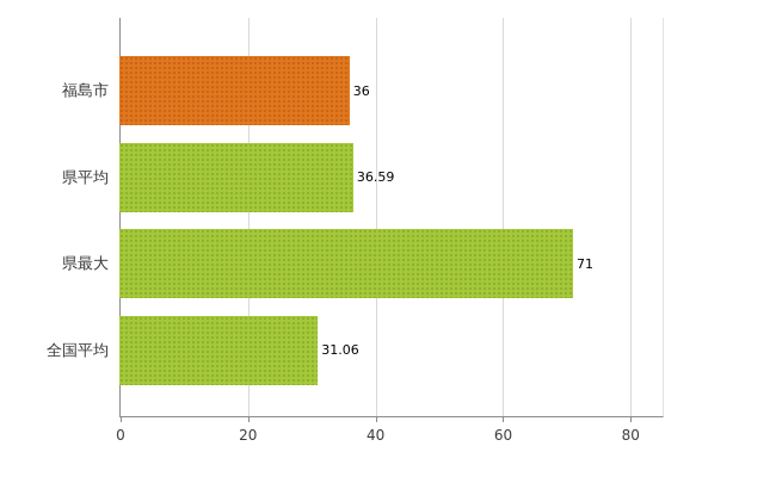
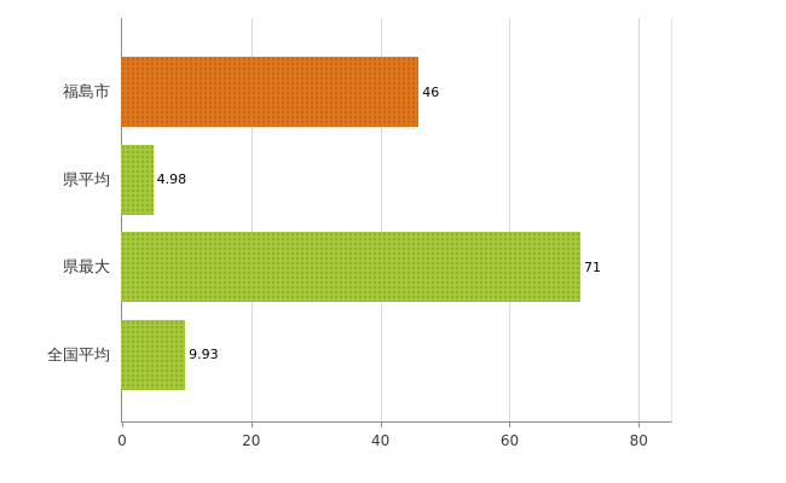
福島市: 36 -> 46
県平均: 36.59 -> 4.98
全国平均: 31.06 -> 9.93
